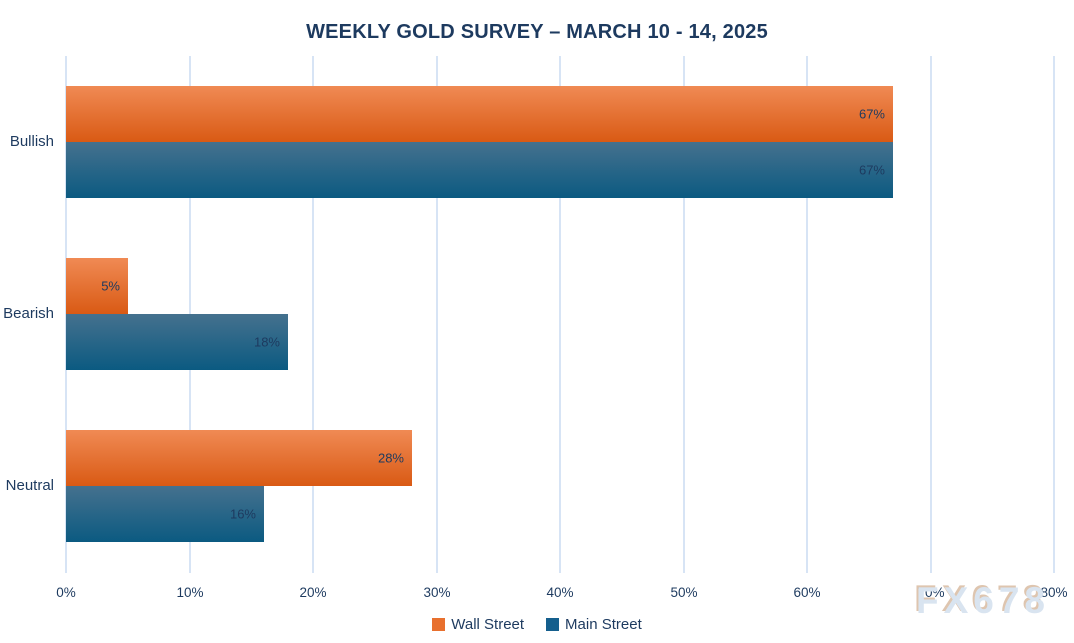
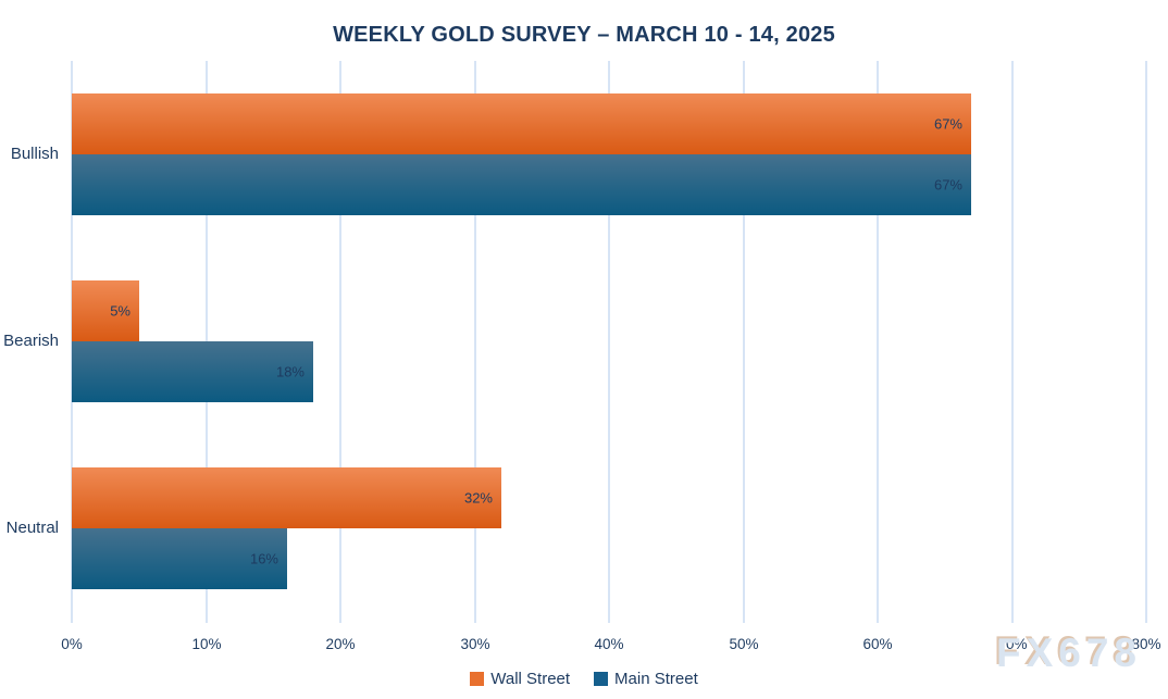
Wall Street/Neutral: 28% -> 32%
